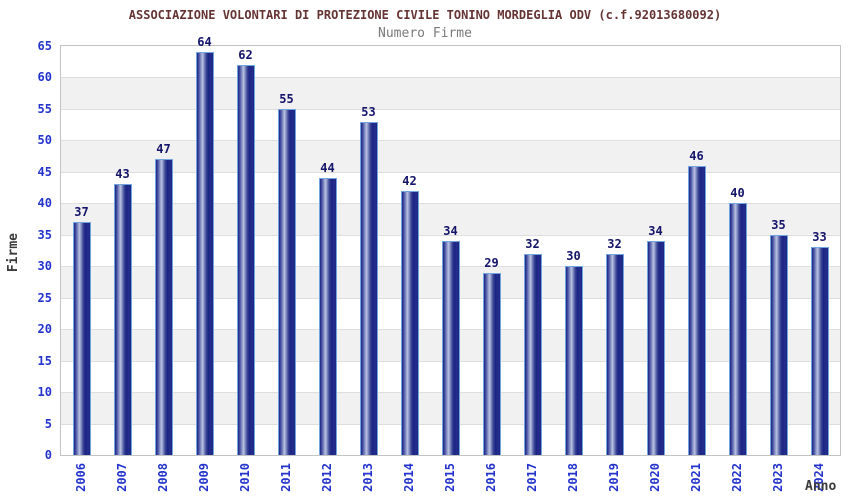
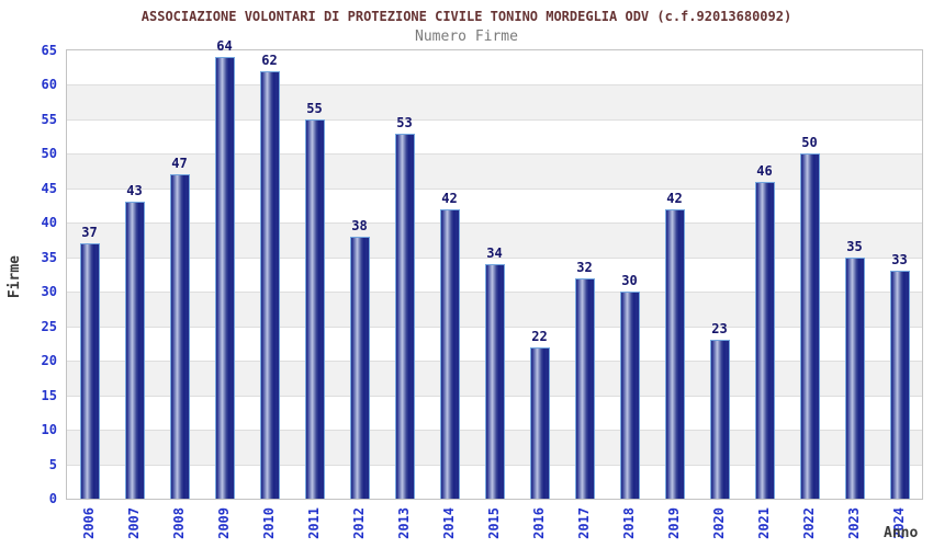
2012: 44 -> 38
2016: 29 -> 22
2019: 32 -> 42
2020: 34 -> 23
2022: 40 -> 50
